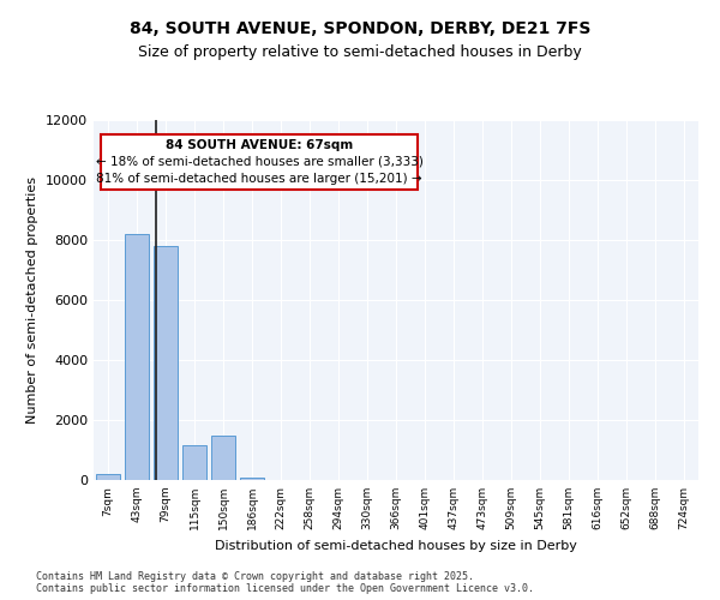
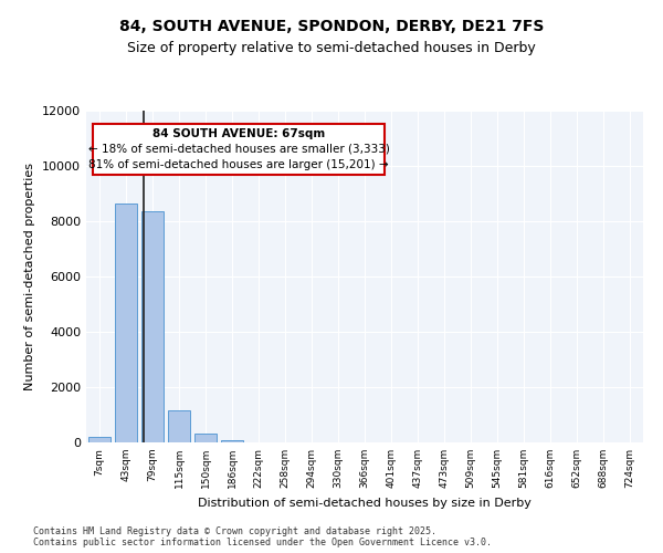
43sqm: 8200 -> 8650
79sqm: 7800 -> 8350
150sqm: 1500 -> 320
